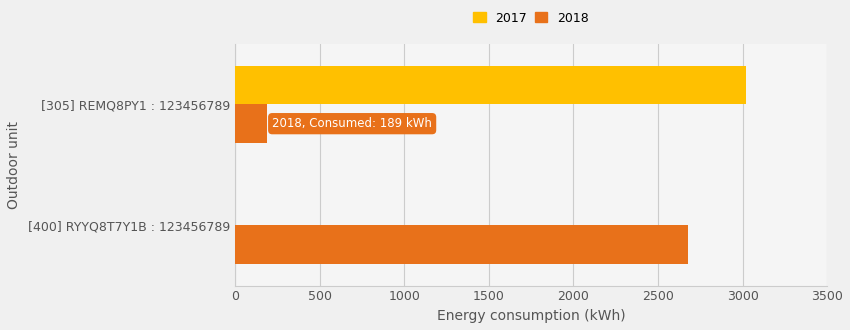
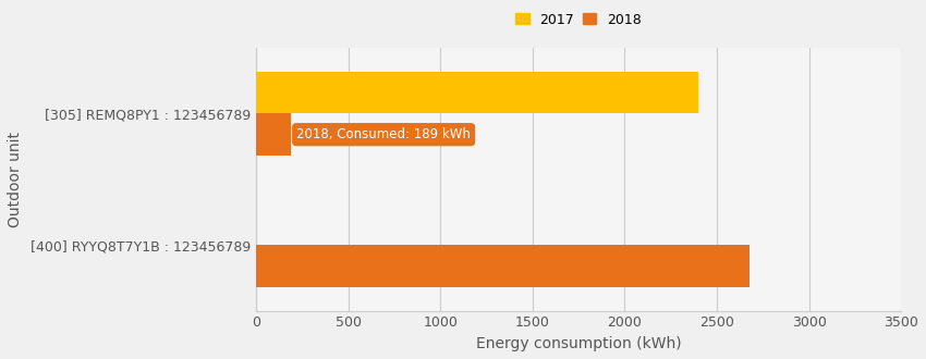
2017/[305] REMQ8PY1 : 123456789: 3020 -> 2400
